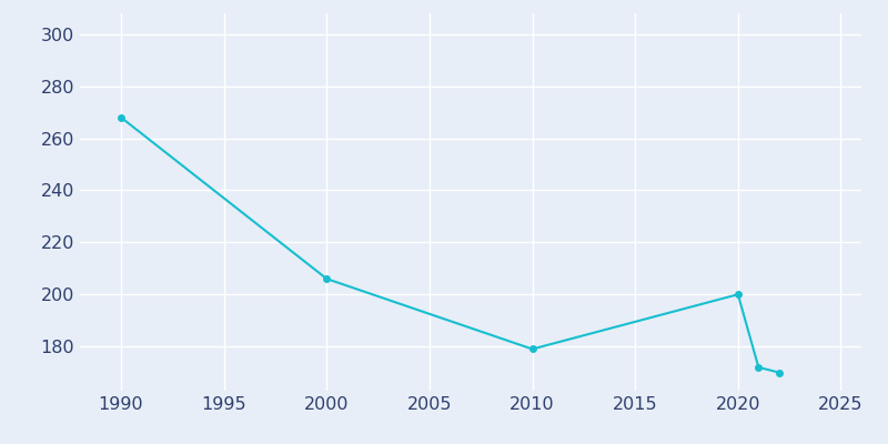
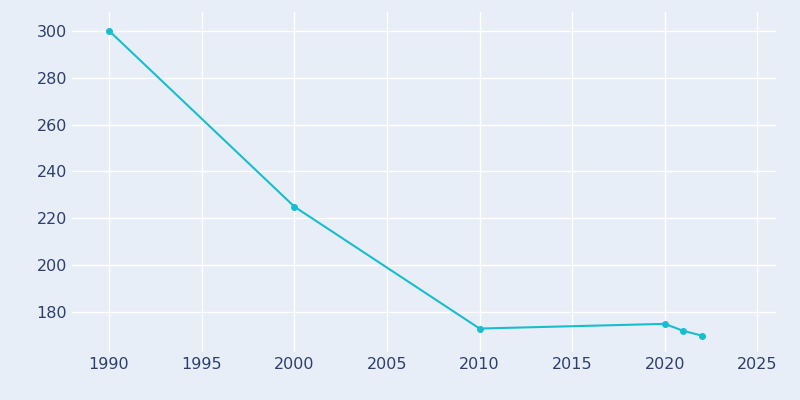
1990: 268 -> 300
2000: 206 -> 225
2010: 179 -> 173
2020: 200 -> 175
